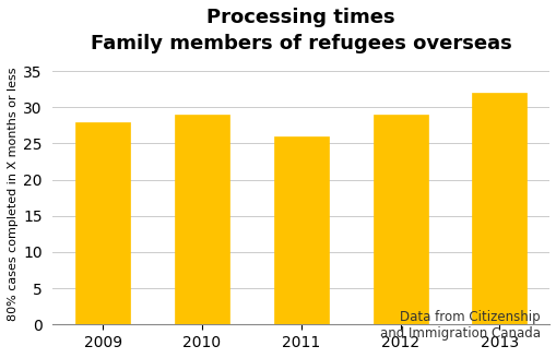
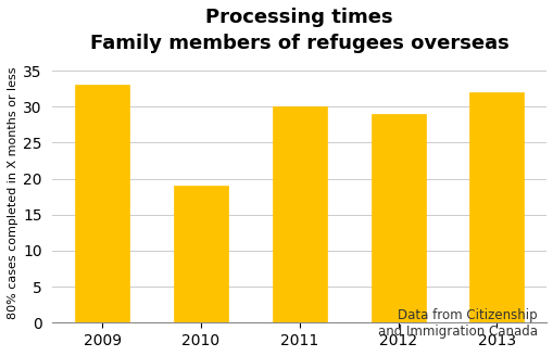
2009: 28 -> 33
2010: 29 -> 19
2011: 26 -> 30
